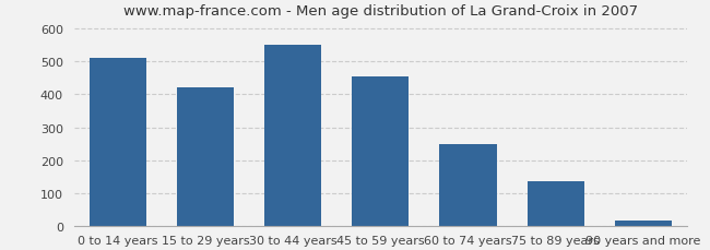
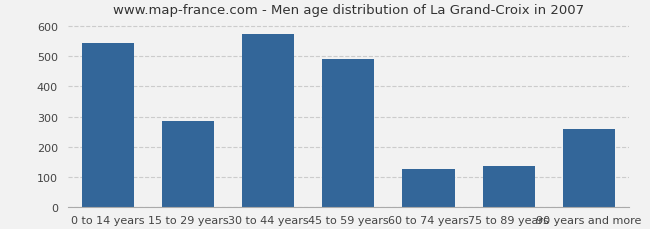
0 to 14 years: 512 -> 545
15 to 29 years: 420 -> 285
30 to 44 years: 552 -> 575
45 to 59 years: 456 -> 490
60 to 74 years: 249 -> 125
90 years and more: 18 -> 260
